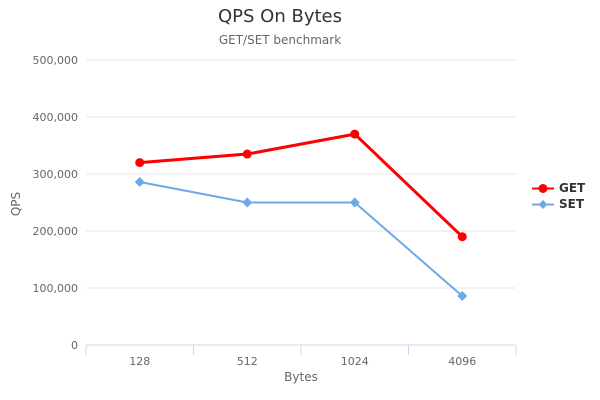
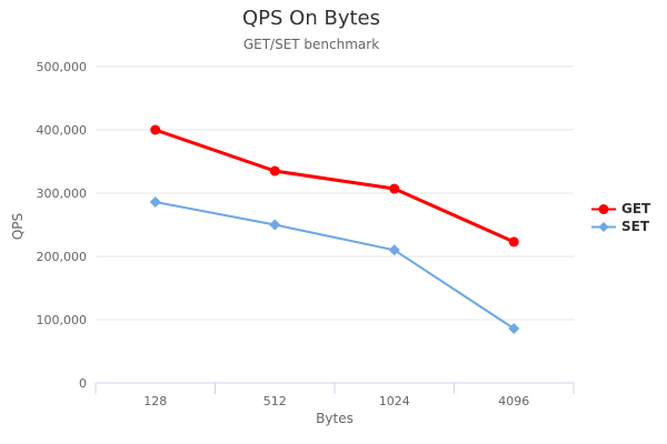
GET/128: 320000 -> 400000
GET/1024: 370000 -> 310000
SET/1024: 250000 -> 210000
GET/4096: 190000 -> 220000
